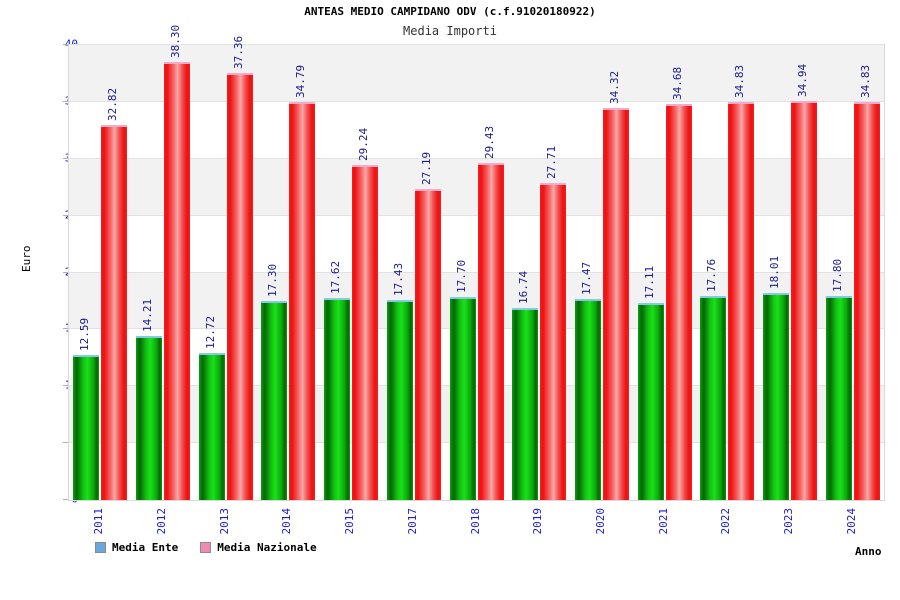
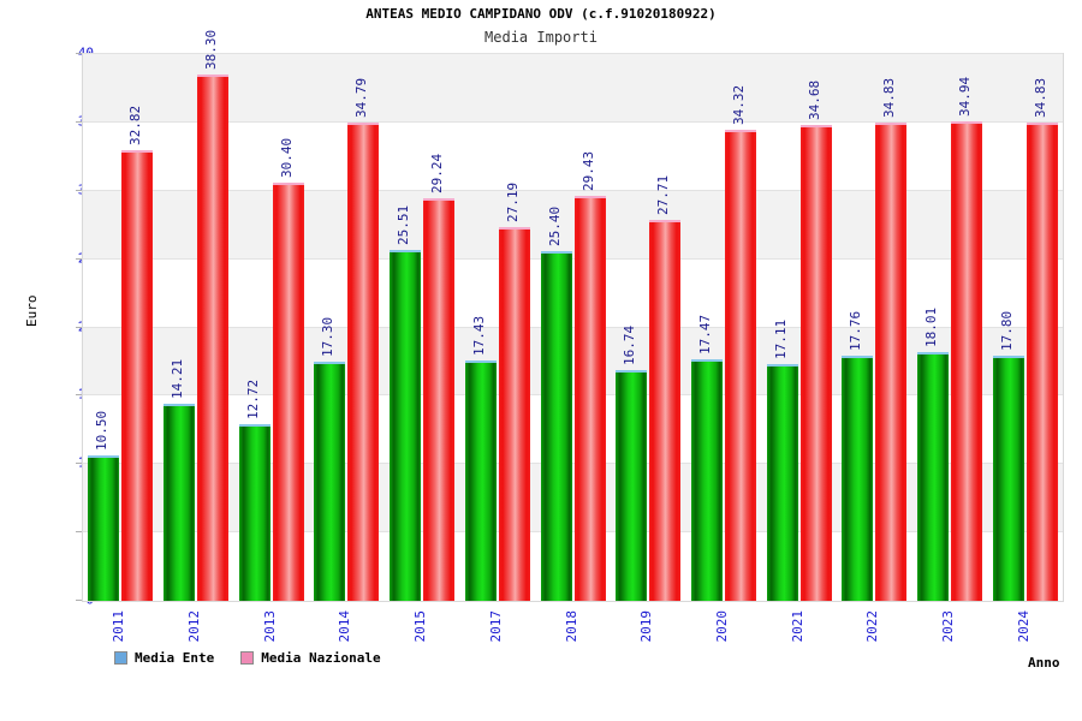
Media Ente/2011: 12.59 -> 10.50
Media Nazionale/2013: 37.36 -> 30.40
Media Ente/2015: 17.62 -> 25.51
Media Ente/2018: 17.70 -> 25.40
